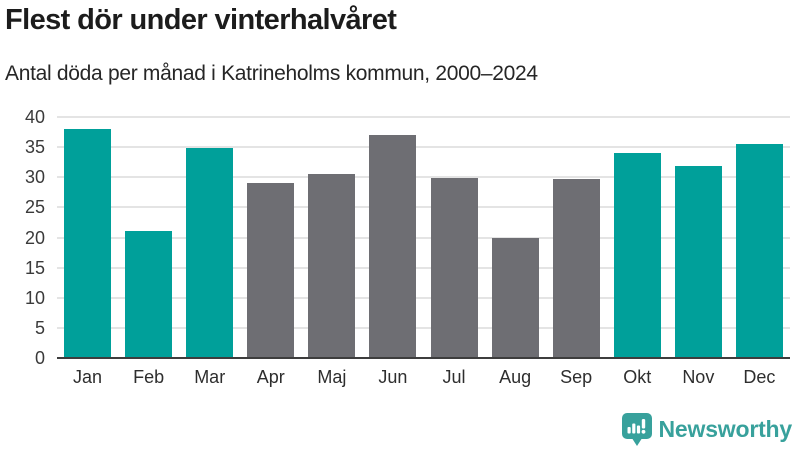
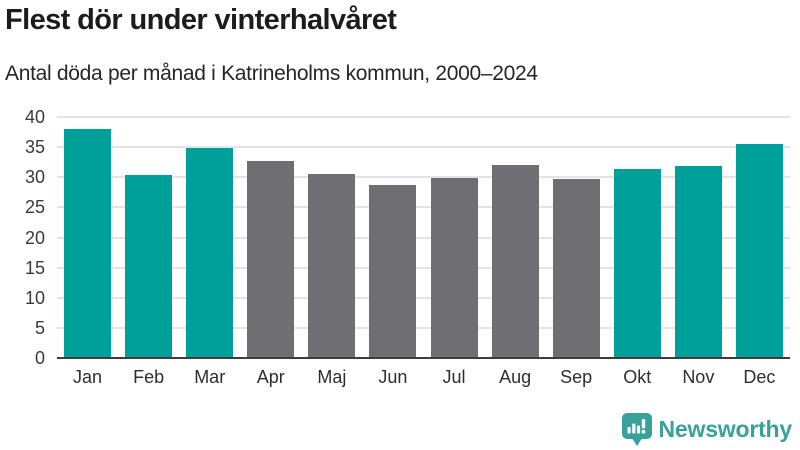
Feb: 21 -> 30
Apr: 29 -> 33
Jun: 37 -> 29
Aug: 20 -> 32
Okt: 34 -> 31
